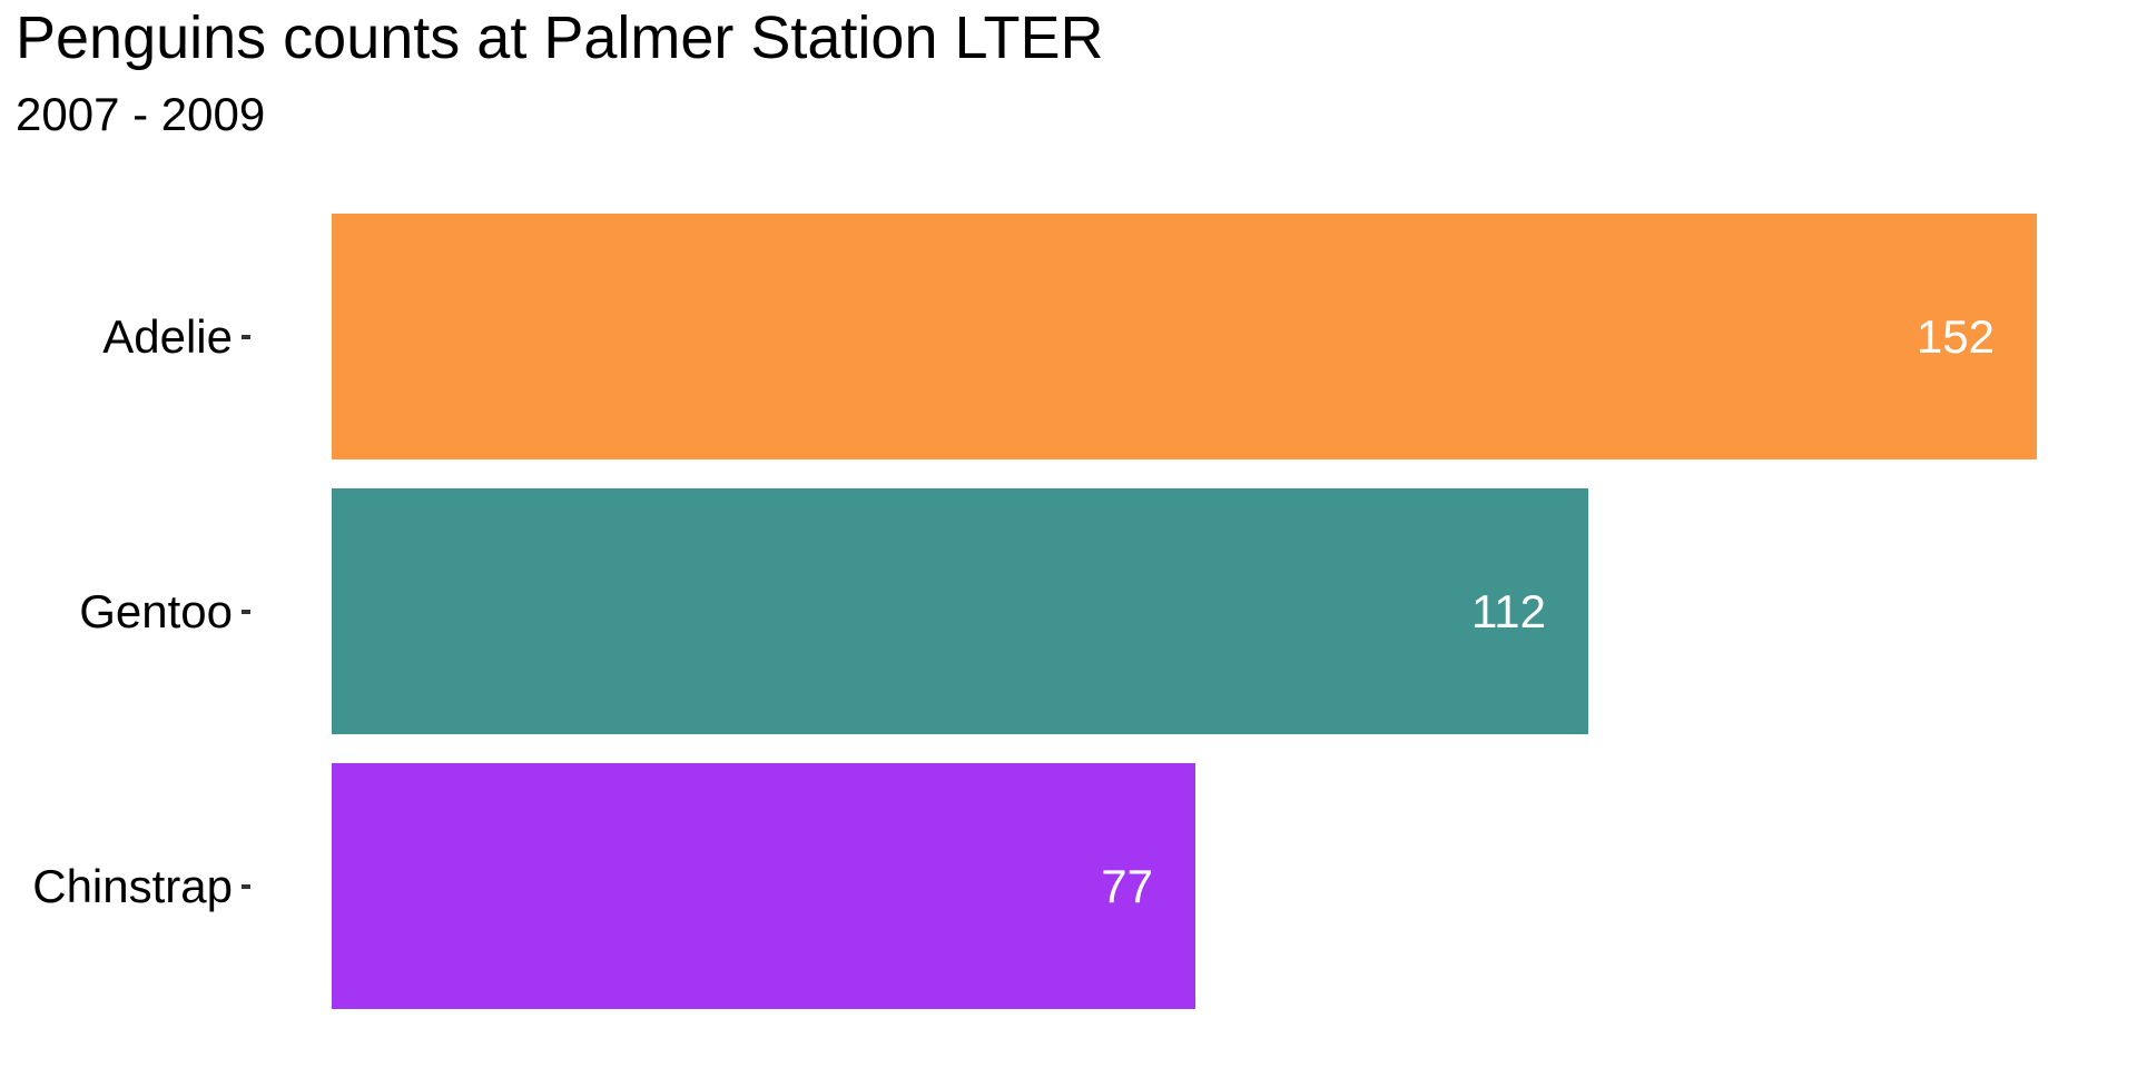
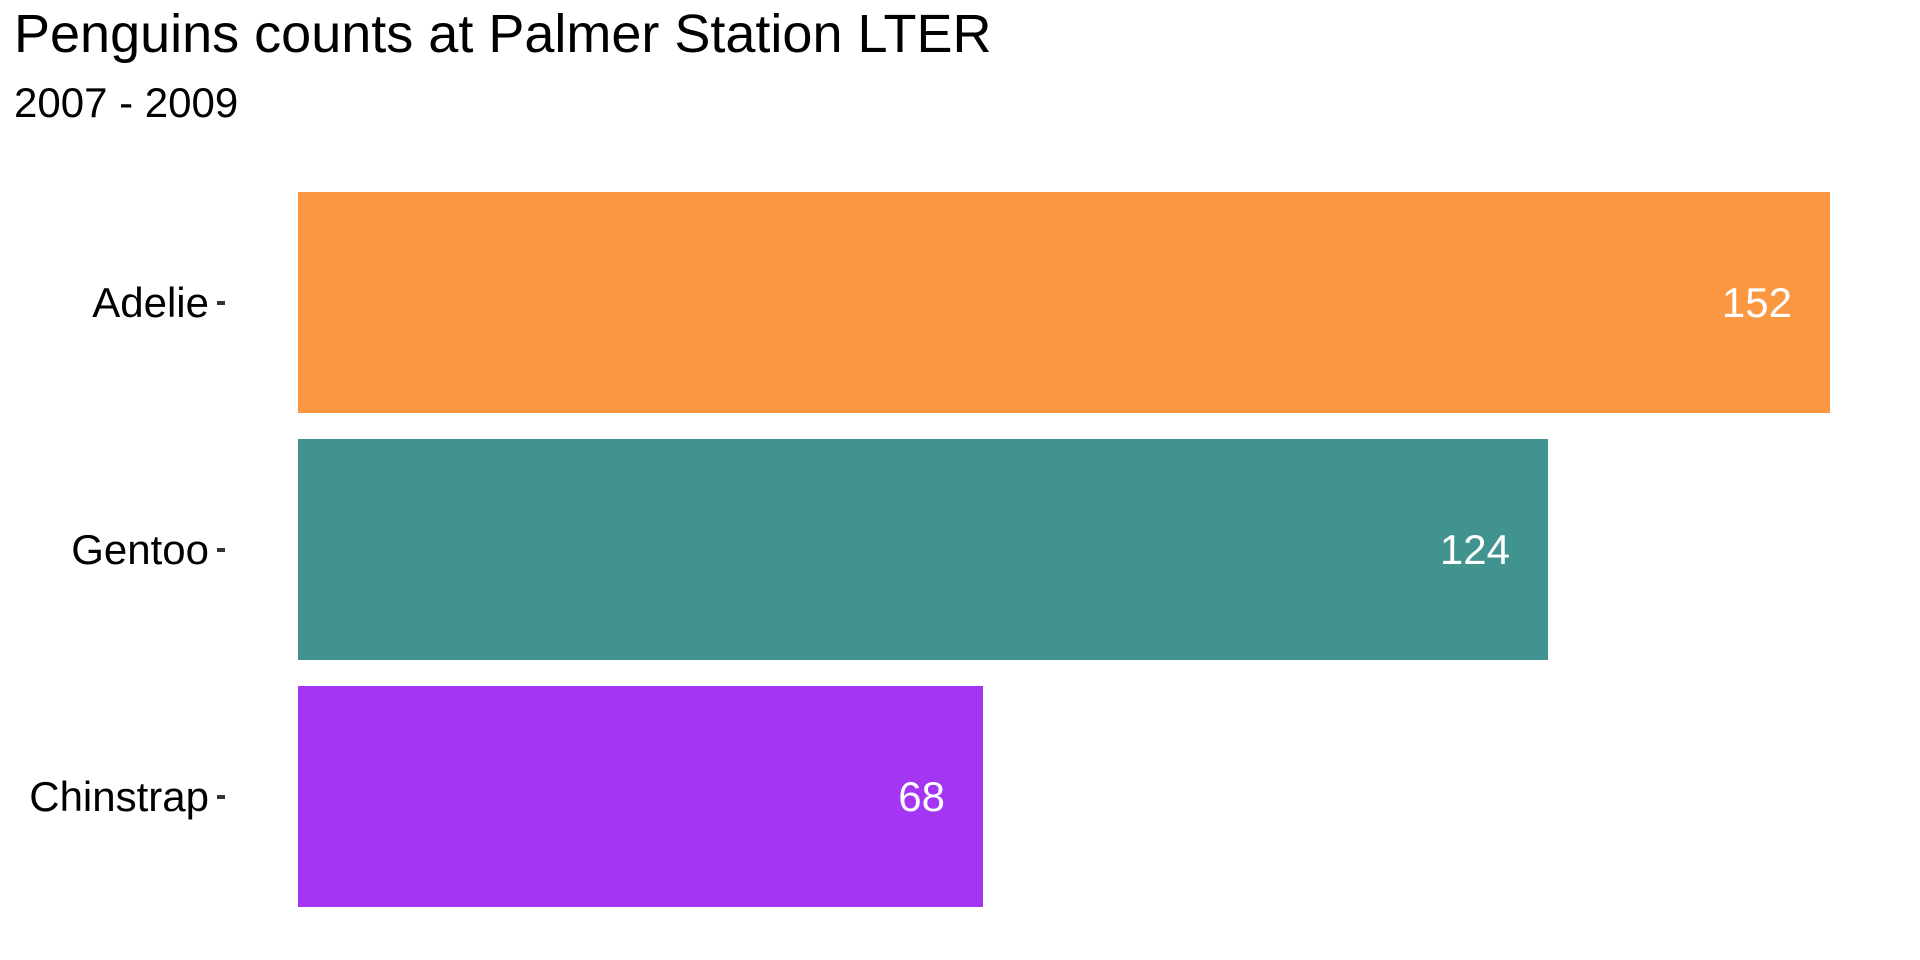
Gentoo: 112 -> 124
Chinstrap: 77 -> 68
